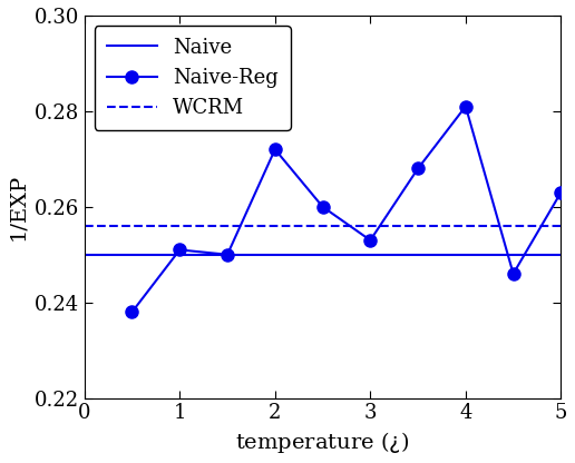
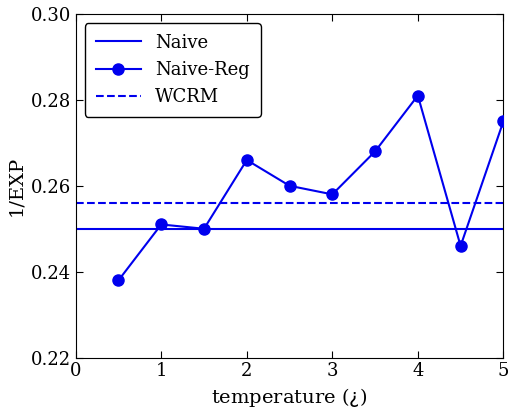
2: 0.272 -> 0.266
3: 0.253 -> 0.258
5: 0.263 -> 0.275
